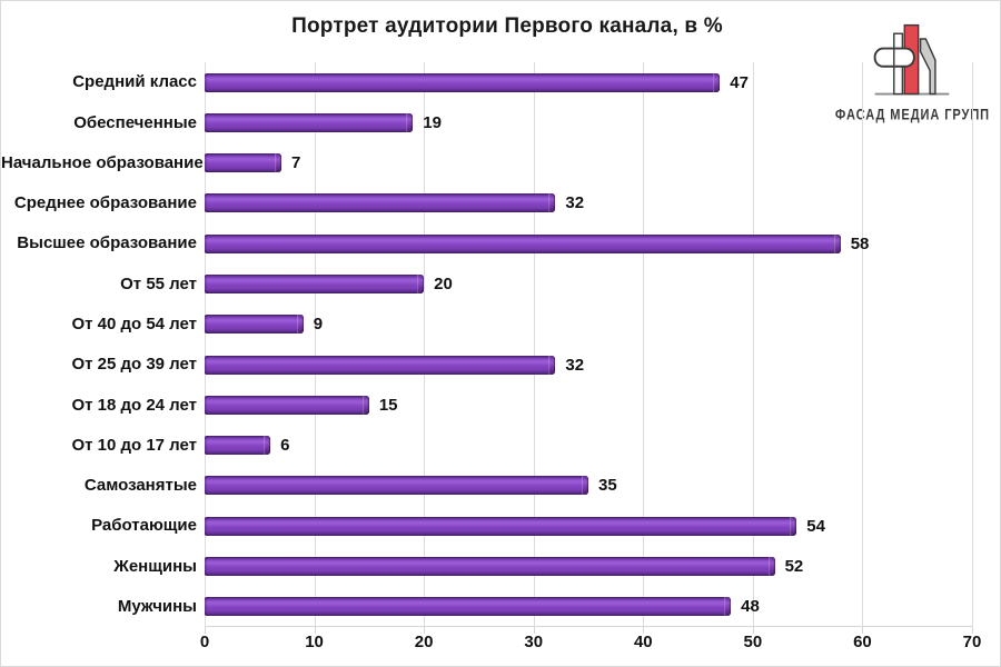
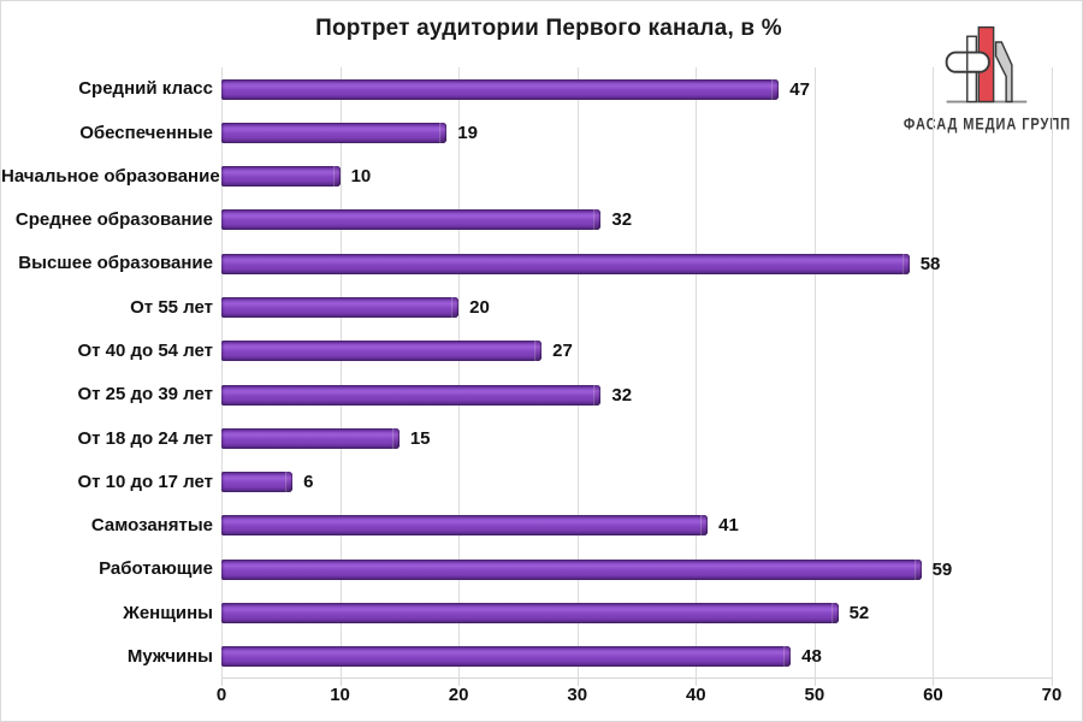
Начальное образование: 7 -> 10
От 40 до 54 лет: 9 -> 27
Самозанятые: 35 -> 41
Работающие: 54 -> 59
